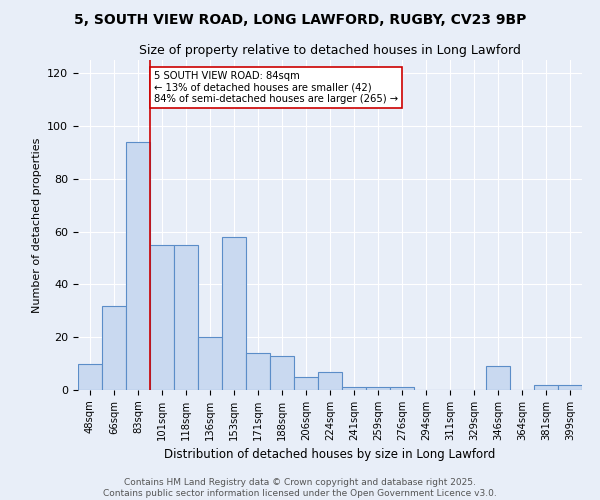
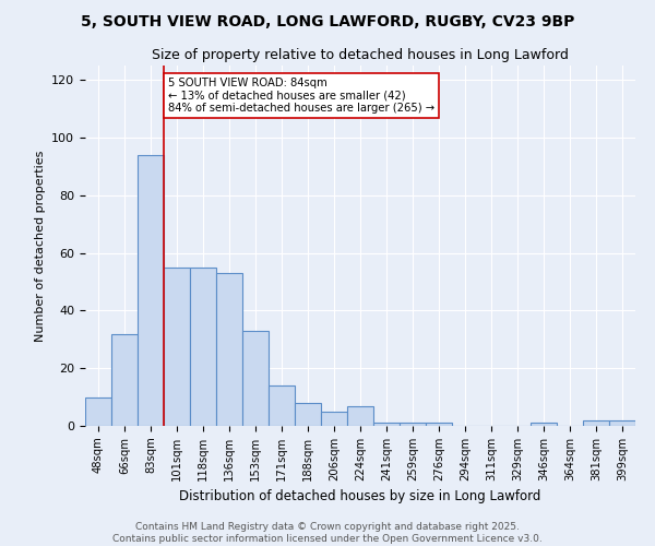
136sqm: 20 -> 53
153sqm: 58 -> 33
188sqm: 13 -> 8
346sqm: 9 -> 1
